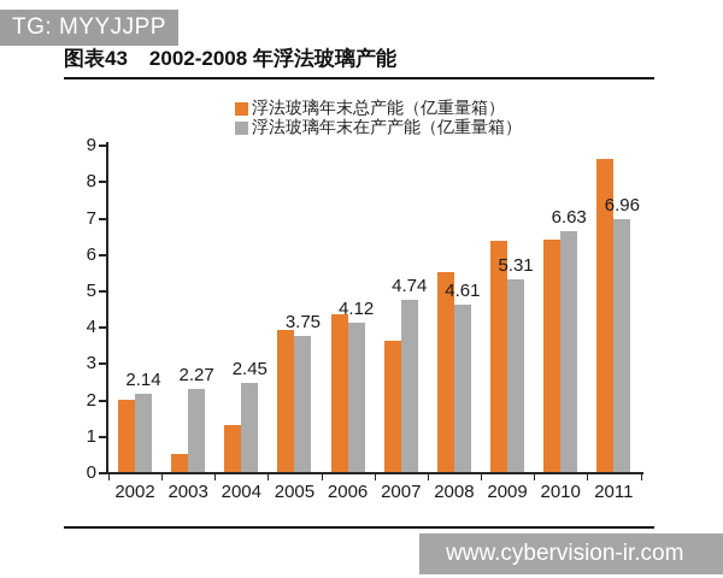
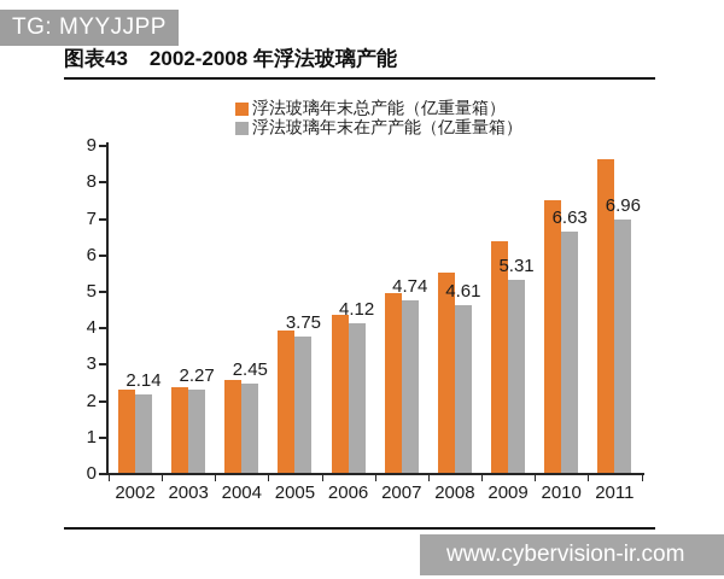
浮法玻璃年末总产能（亿重量箱）/2002: 2.0 -> 2.3
浮法玻璃年末总产能（亿重量箱）/2003: 0.5 -> 2.4
浮法玻璃年末总产能（亿重量箱）/2004: 1.3 -> 2.5
浮法玻璃年末总产能（亿重量箱）/2007: 3.6 -> 5.0
浮法玻璃年末总产能（亿重量箱）/2010: 6.4 -> 7.5
